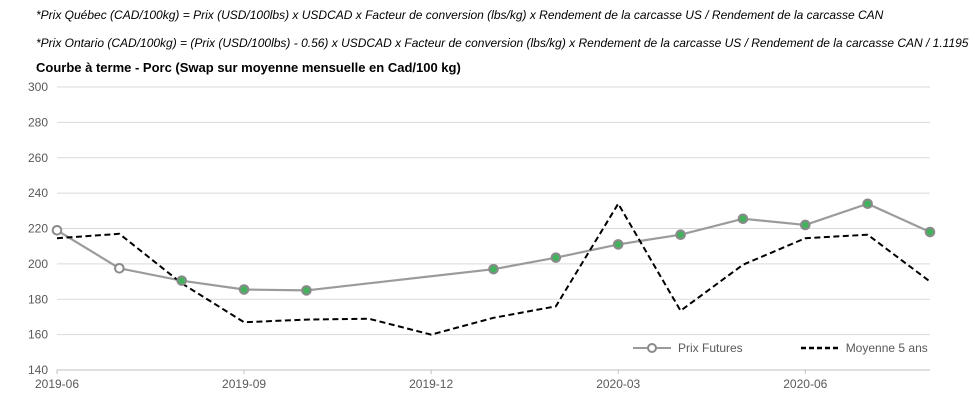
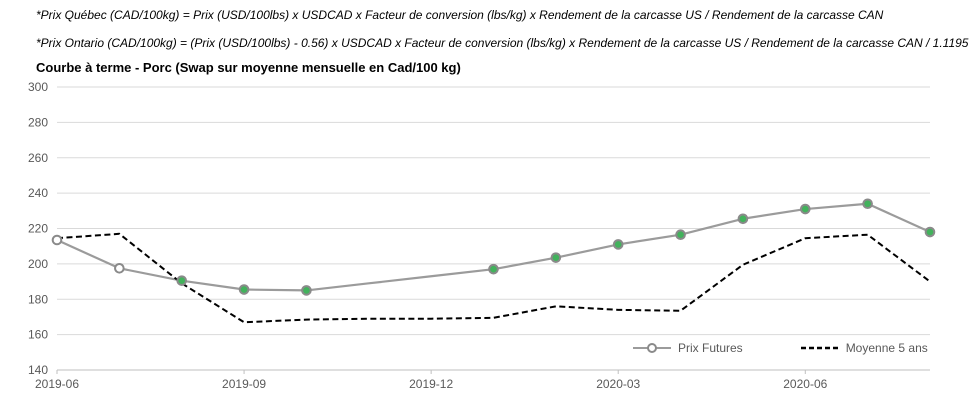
Prix Futures/2019-06: 219 -> 214
Moyenne 5 ans/2019-12: 160 -> 169
Moyenne 5 ans/2020-03: 234 -> 174
Prix Futures/2020-06: 222 -> 231
